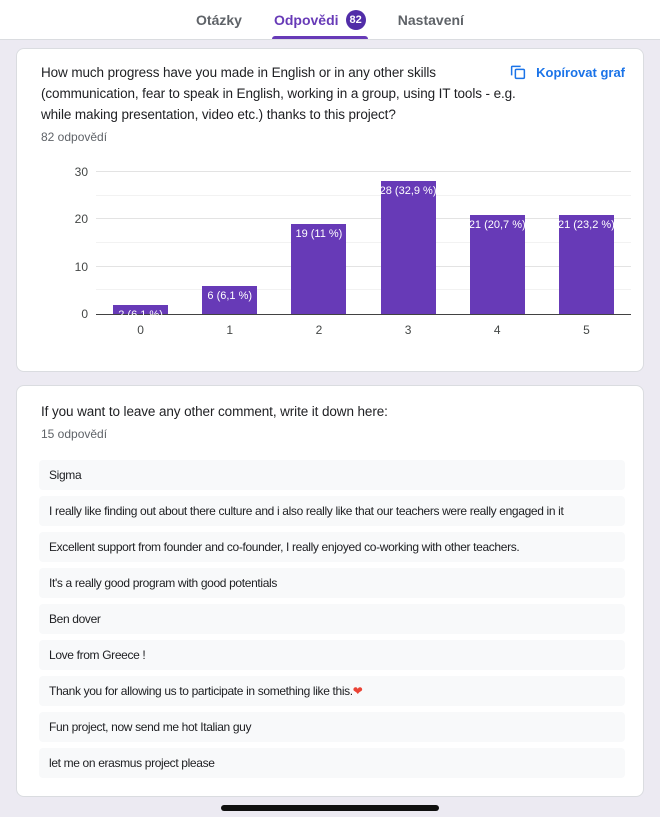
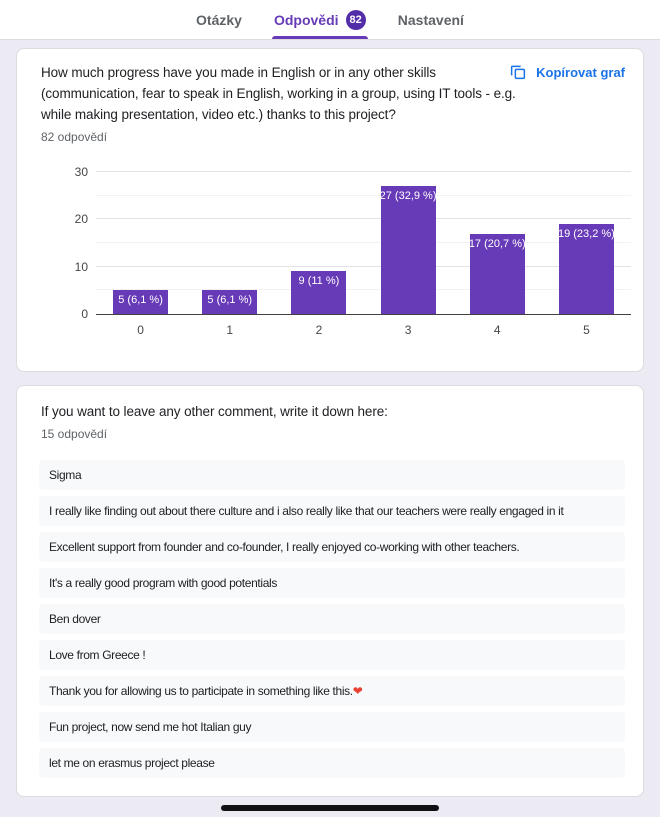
0: 2 -> 5
1: 6 -> 5
2: 19 -> 9
3: 28 -> 27
4: 21 -> 17
5: 21 -> 19
